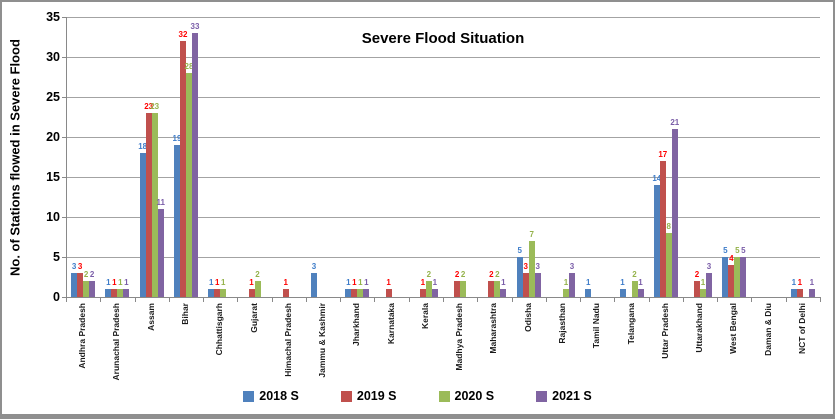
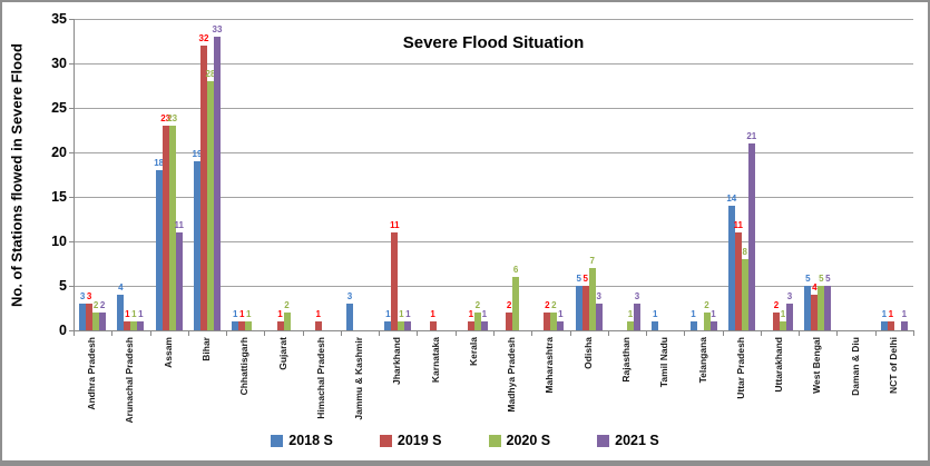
2018 S/Arunachal Pradesh: 1 -> 4
2019 S/Jharkhand: 1 -> 11
2020 S/Madhya Pradesh: 2 -> 6
2019 S/Odisha: 3 -> 5
2019 S/Uttar Pradesh: 17 -> 11
